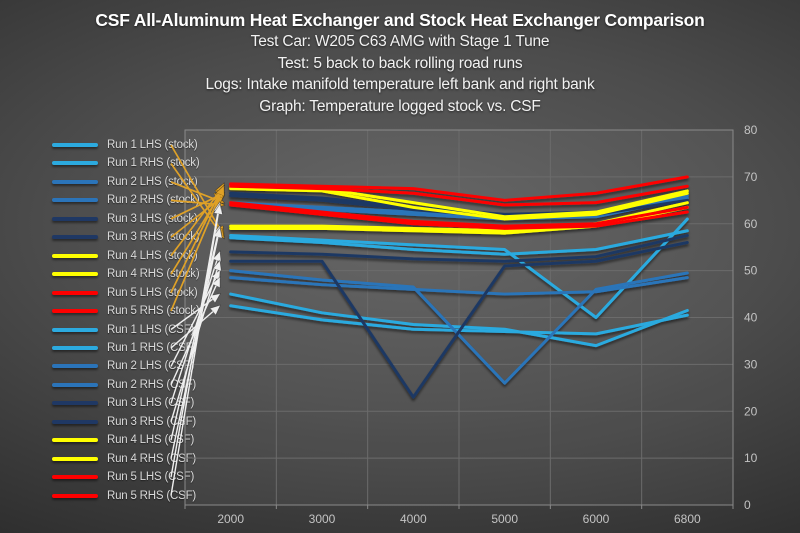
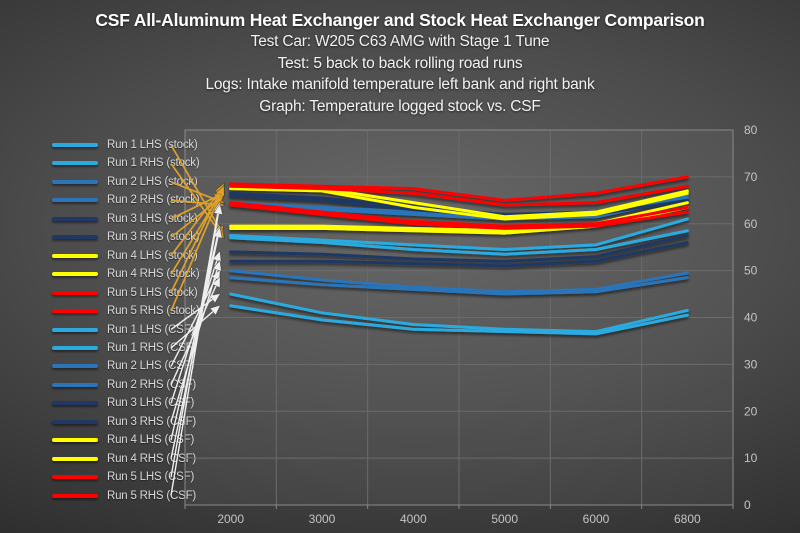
Run 3 RHS (CSF)/4000: 23 -> 52
Run 2 LHS (CSF)/5000: 26 -> 46
Run 1 LHS (stock)/6000: 40 -> 56
Run 1 LHS (CSF)/6000: 34 -> 37
